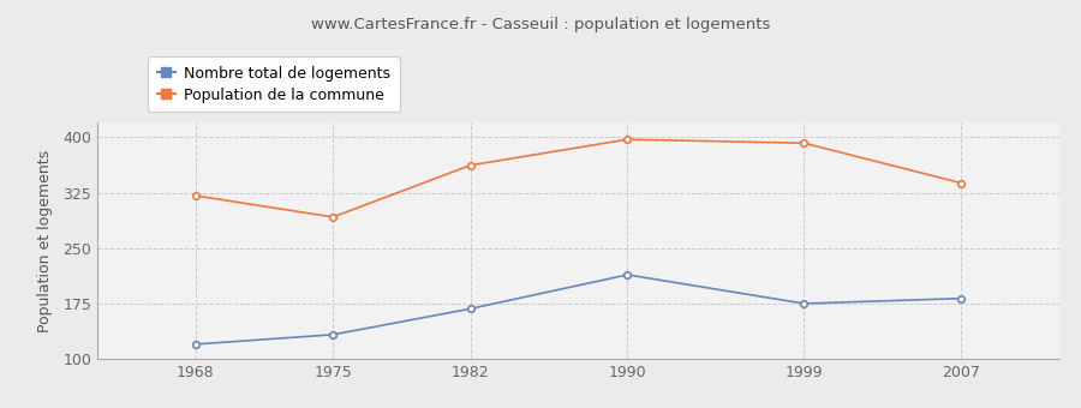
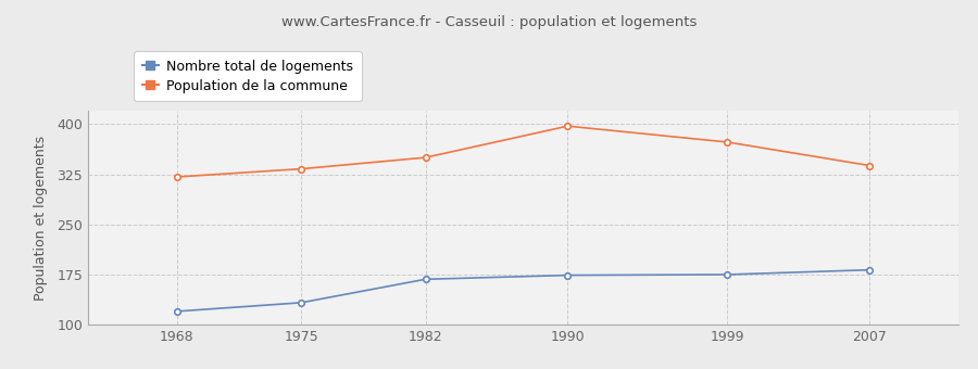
Population de la commune/1975: 292 -> 333
Population de la commune/1982: 362 -> 350
Nombre total de logements/1990: 214 -> 174
Population de la commune/1999: 392 -> 373
